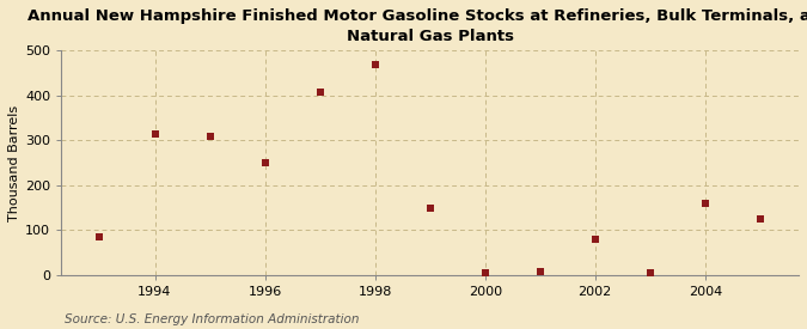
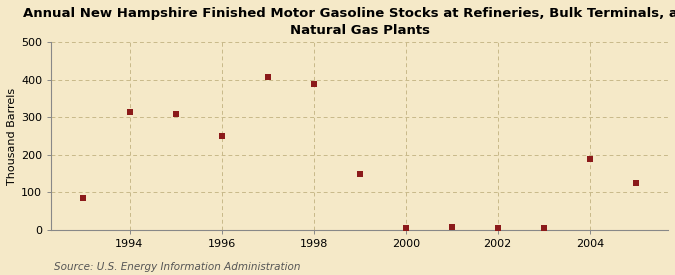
1998: 470 -> 390
2002: 80 -> 5
2004: 160 -> 190
